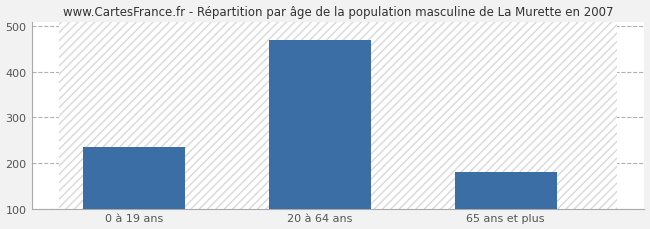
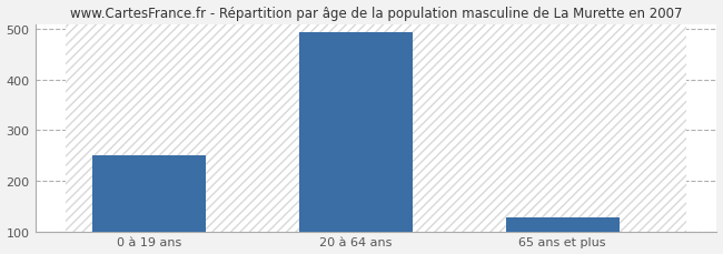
0 à 19 ans: 235 -> 250
20 à 64 ans: 470 -> 493
65 ans et plus: 180 -> 128
